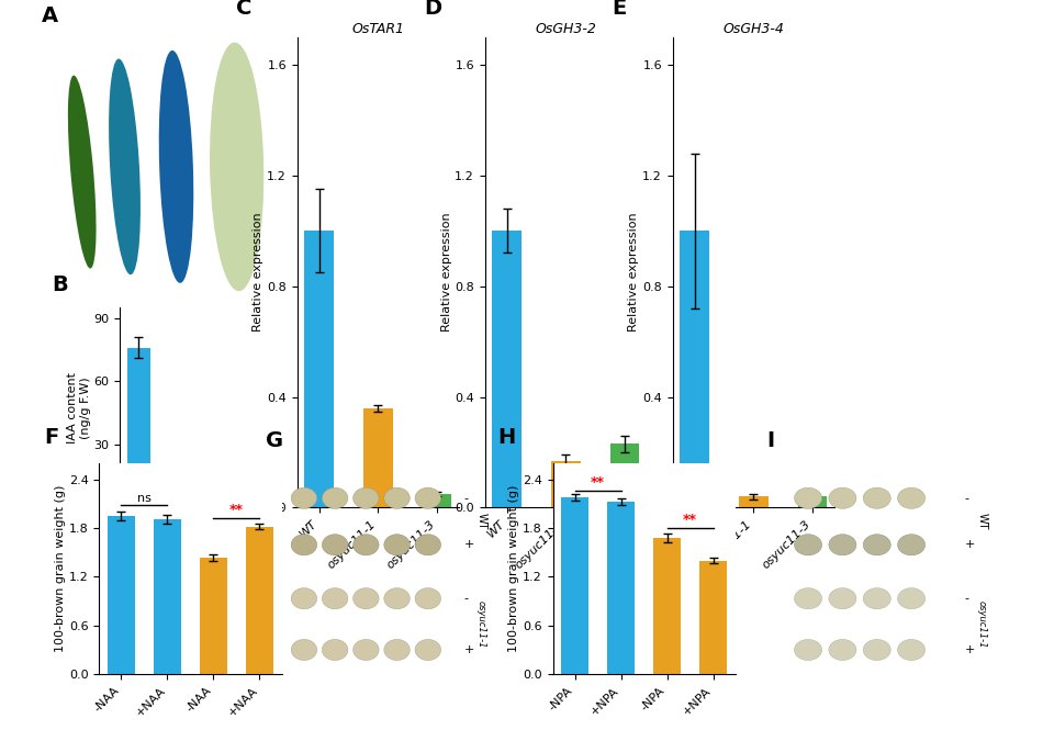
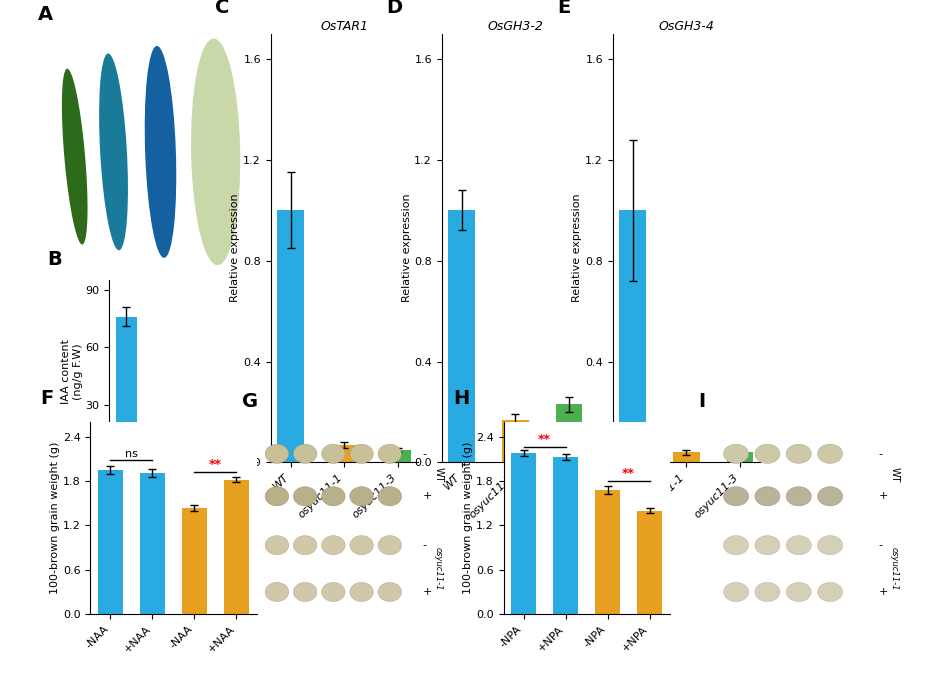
OsTAR1/osyuc11-1: 0.36 -> 0.07
